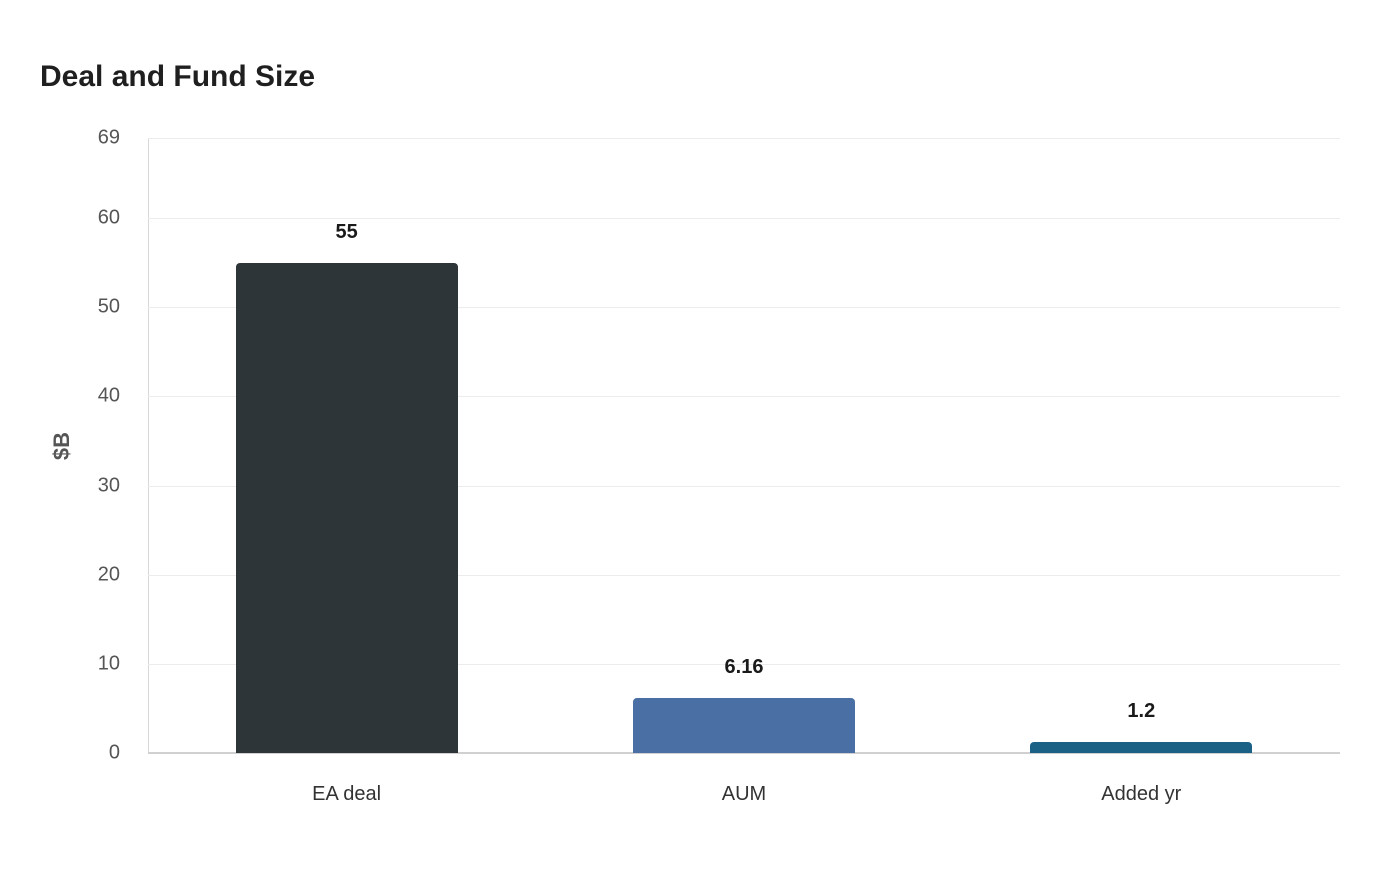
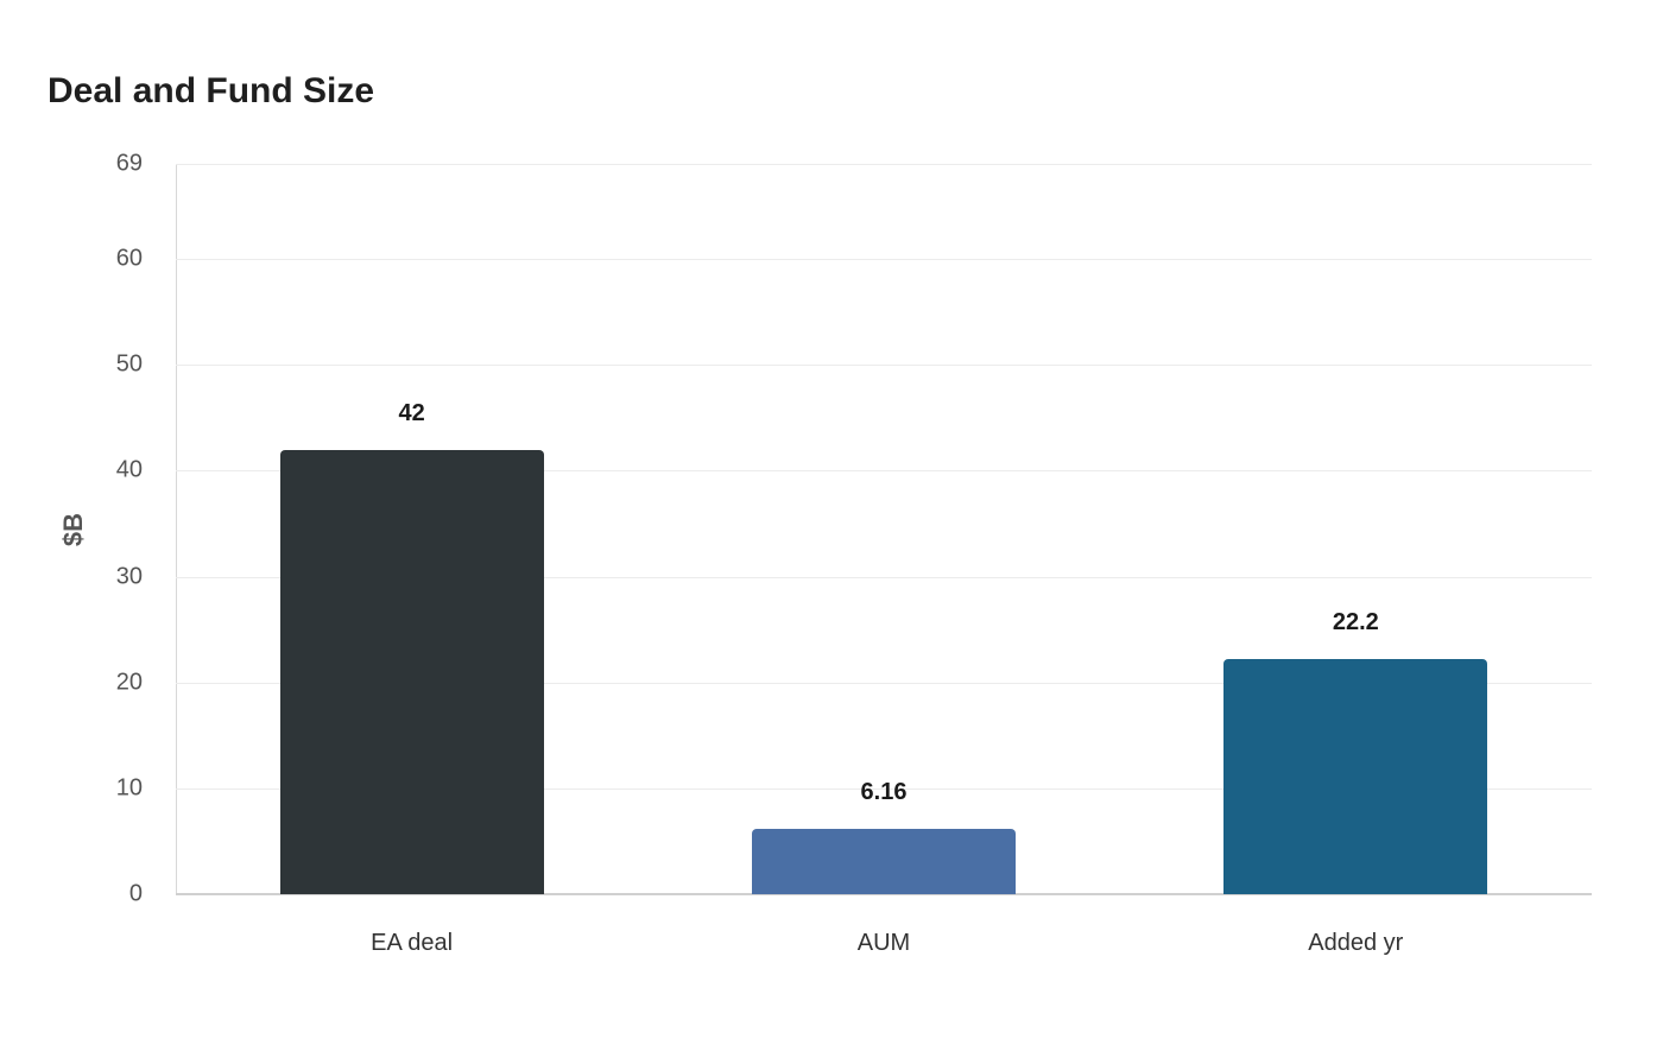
EA deal: 55 -> 42
Added yr: 1.2 -> 22.2
